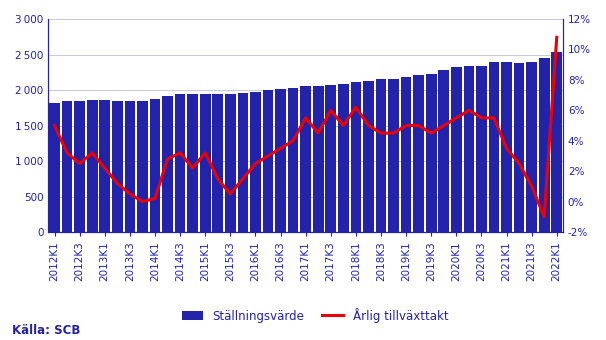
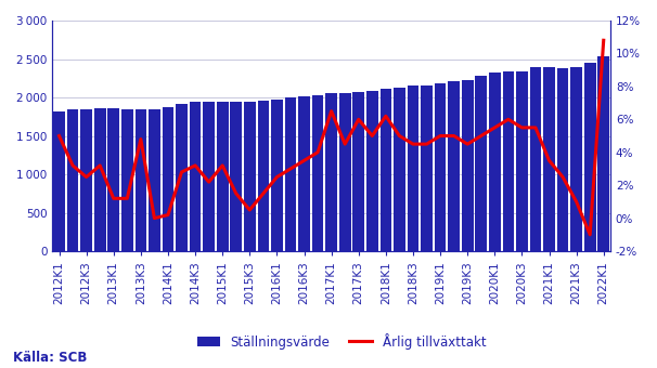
Årlig tillväxttakt/2013K1: 2.2% -> 1.2%
Årlig tillväxttakt/2013K3: 0.5% -> 4.8%
Årlig tillväxttakt/2017K1: 5.5% -> 6.5%
